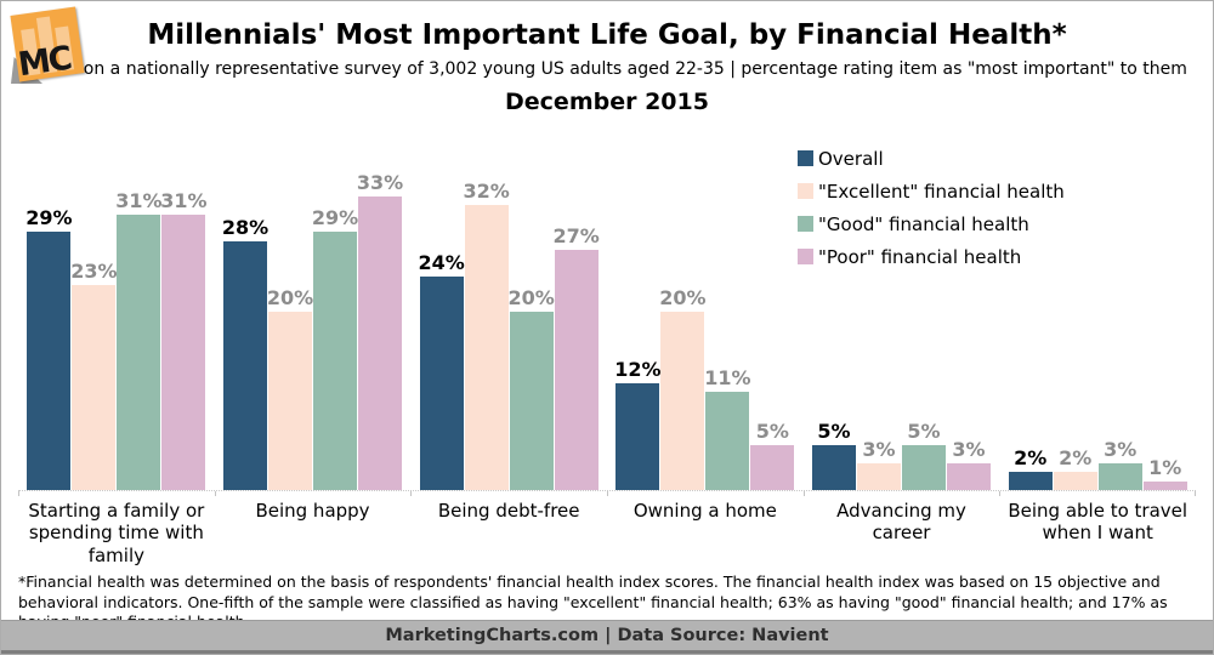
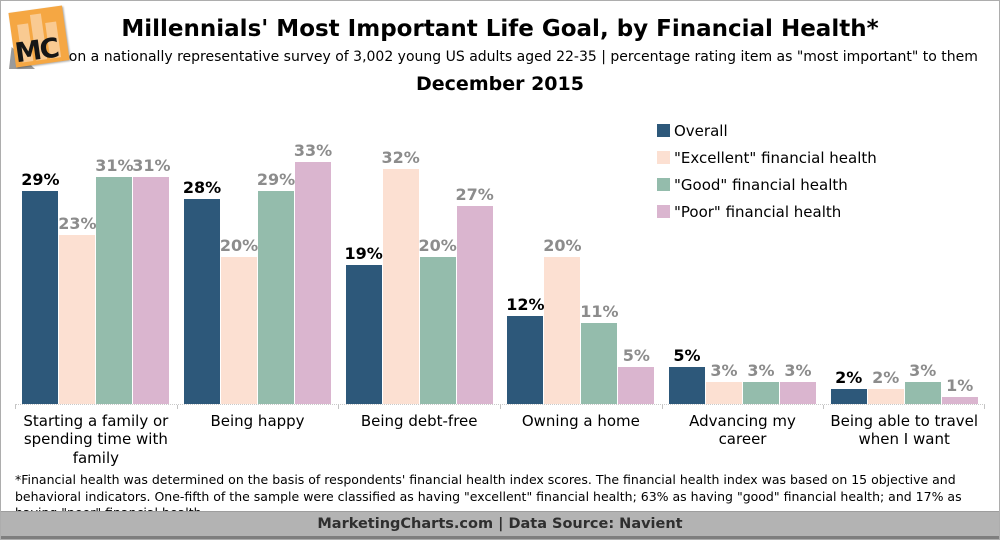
Overall/Being debt-free: 24% -> 19%
"Good" financial health/Advancing my career: 5% -> 3%
